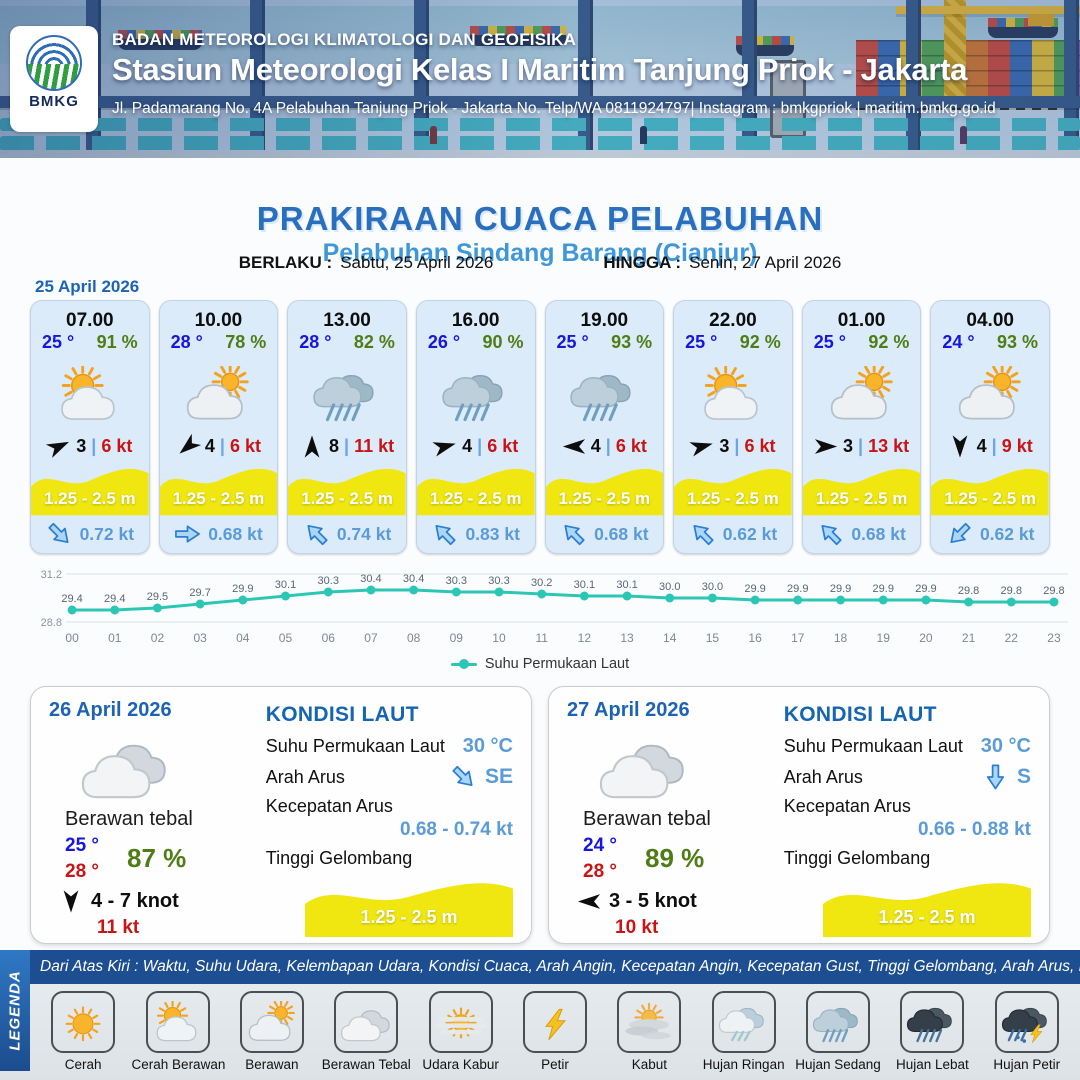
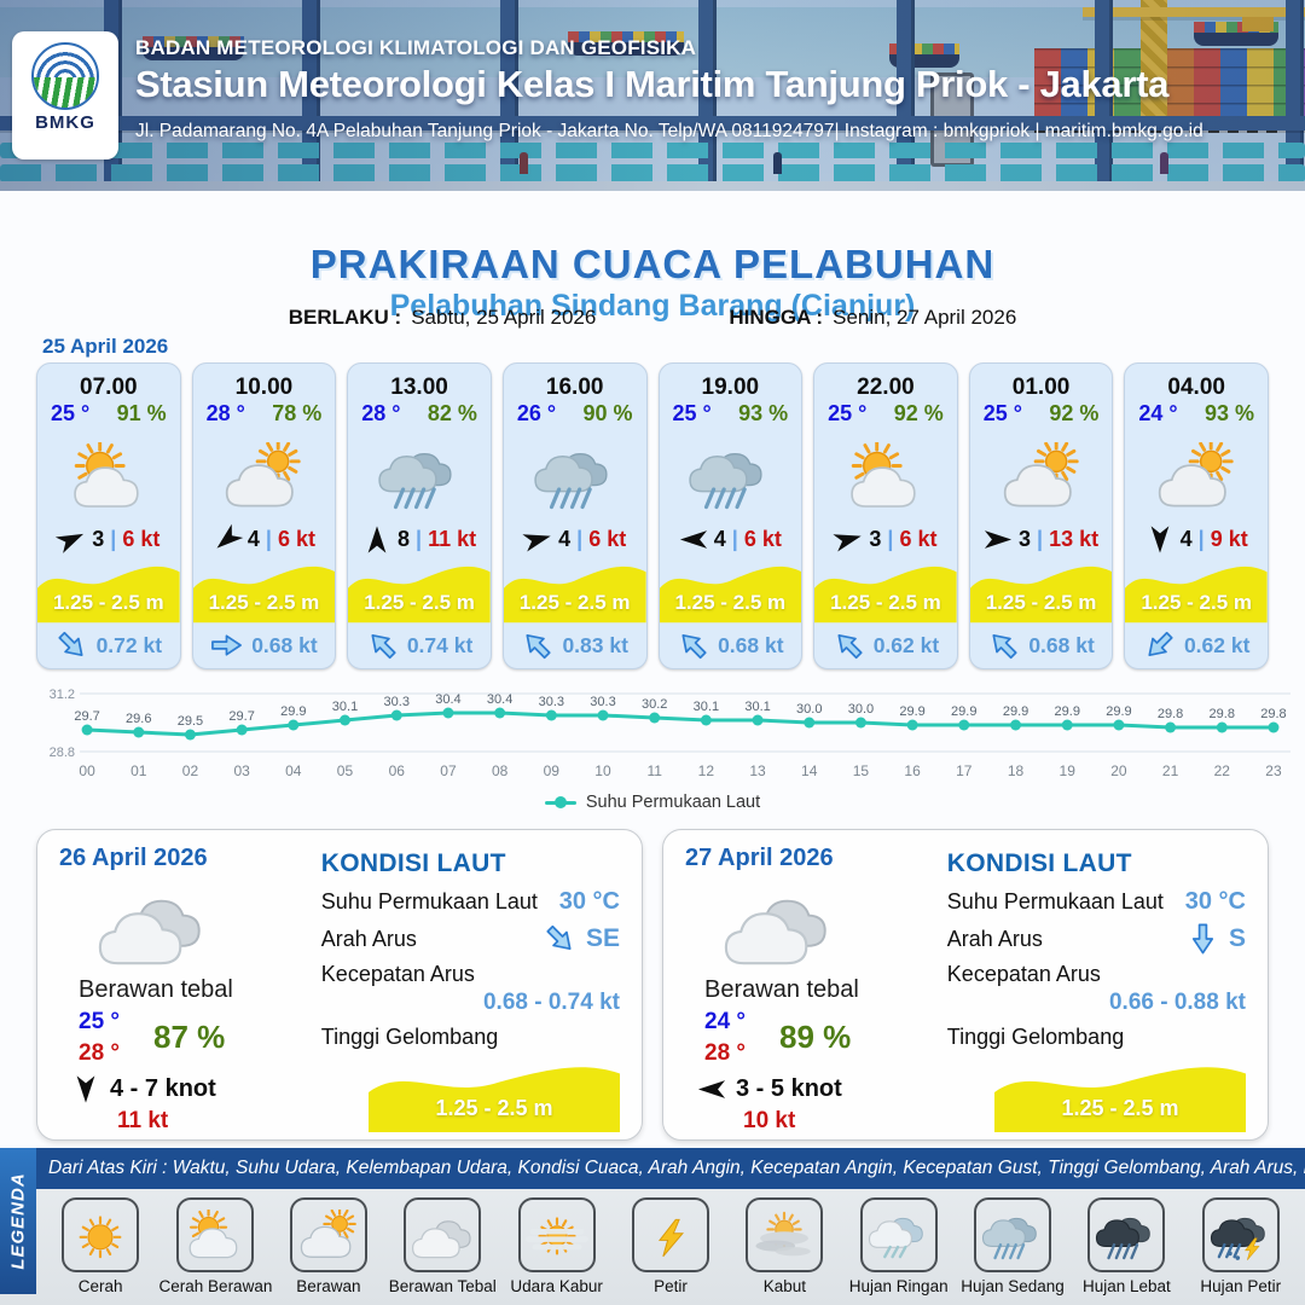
00: 29.4 -> 29.7
01: 29.4 -> 29.6
